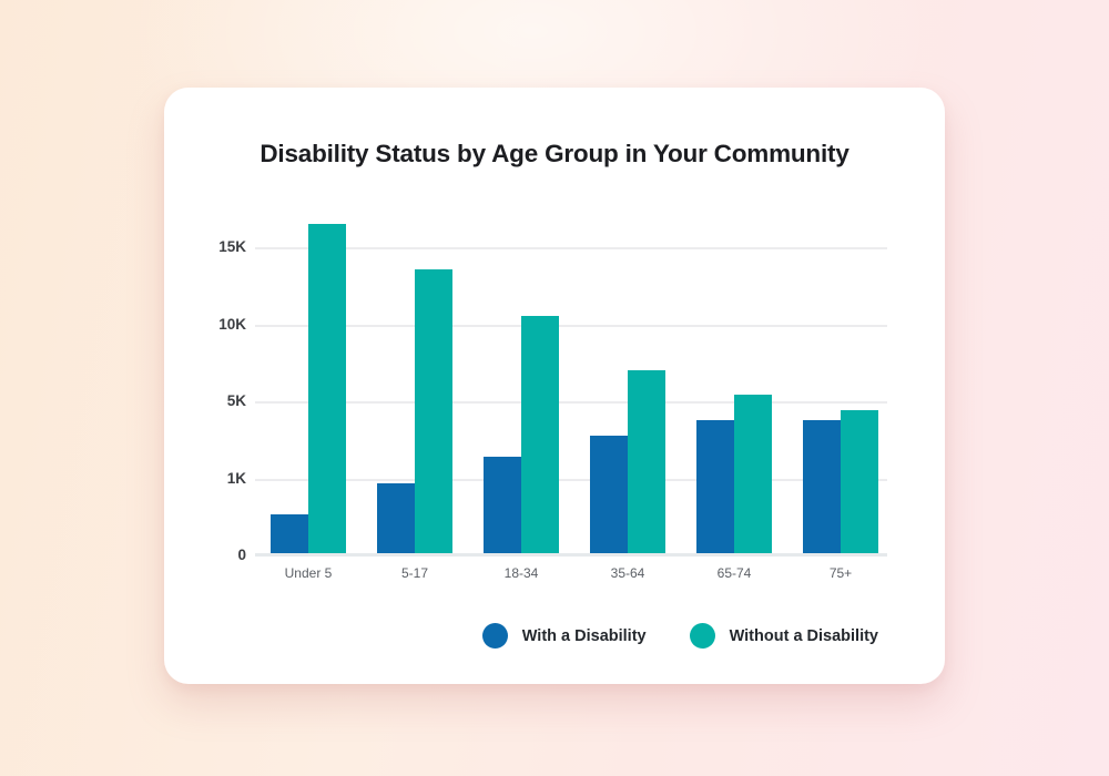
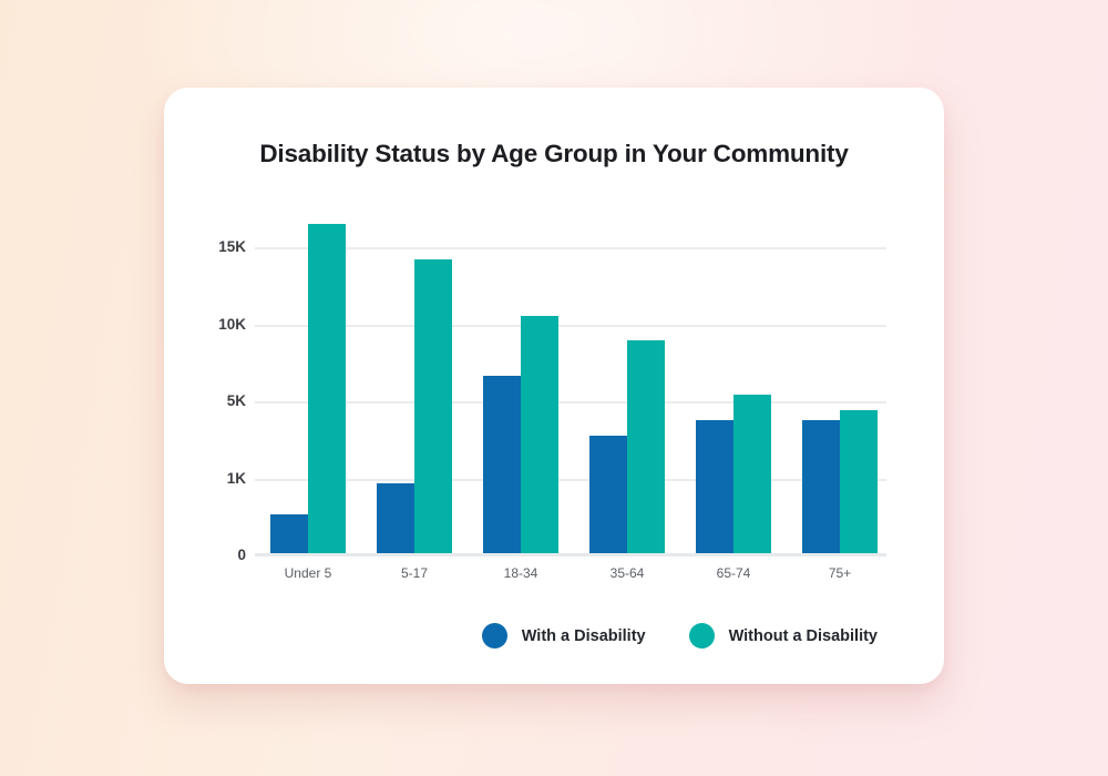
Without a Disability/5-17: 13.4K -> 14.1K
With a Disability/18-34: 2.0K -> 6.5K
Without a Disability/35-64: 6.9K -> 8.8K
